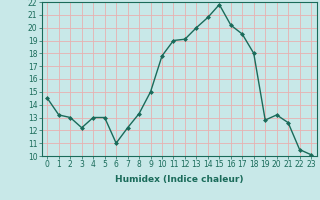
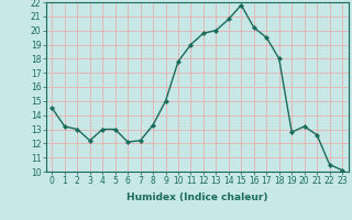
6: 11.0 -> 12.1
12: 19.1 -> 19.8
